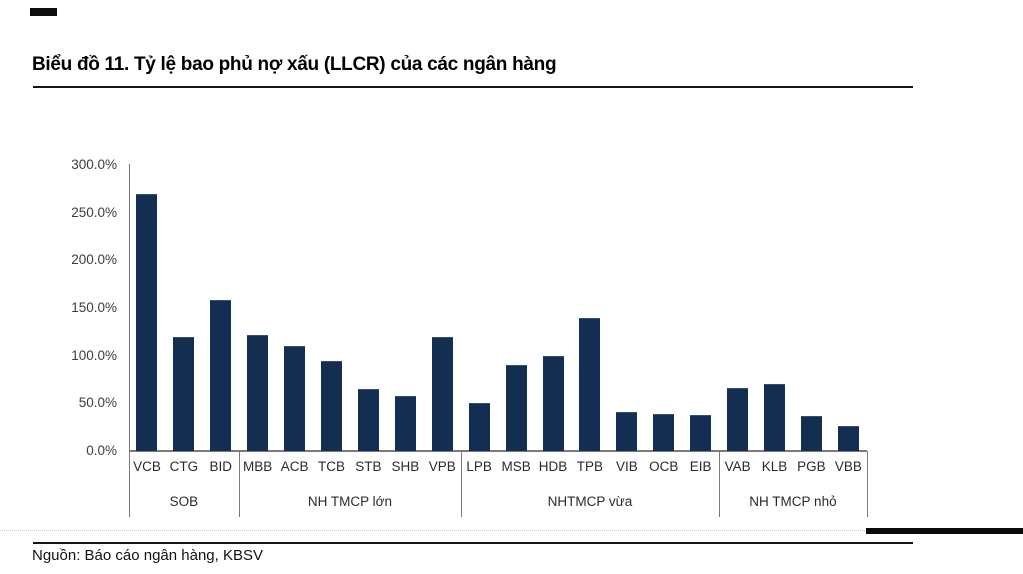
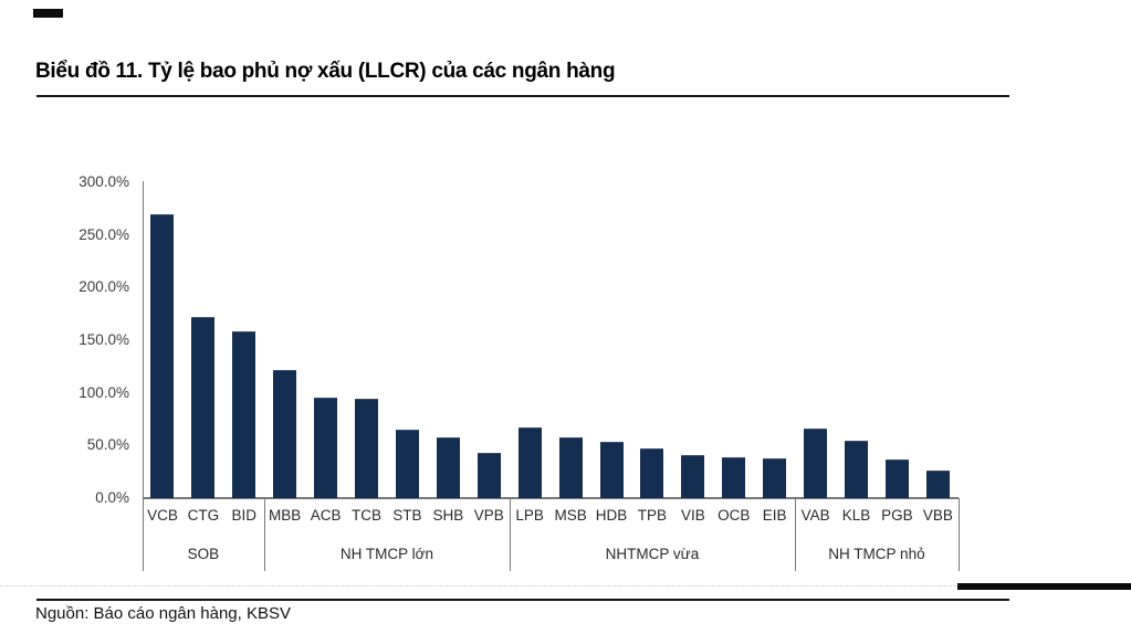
CTG: 120% -> 170%
ACB: 110% -> 100%
VPB: 120% -> 40%
LPB: 50% -> 70%
MSB: 90% -> 60%
HDB: 100% -> 50%
TPB: 140% -> 50%
KLB: 70% -> 60%
